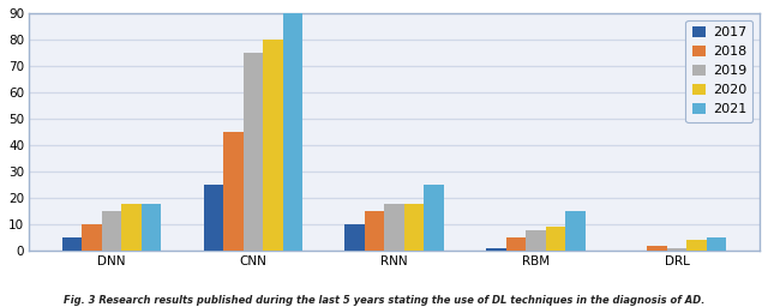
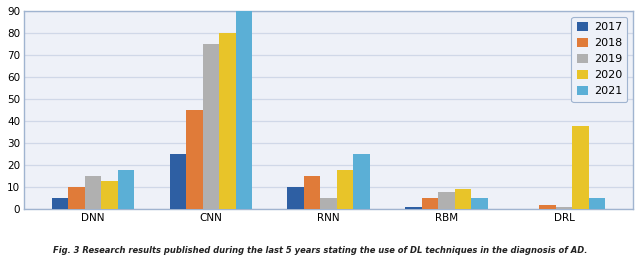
2020/DNN: 18 -> 13
2019/RNN: 18 -> 5
2021/RBM: 15 -> 5
2020/DRL: 4 -> 38
